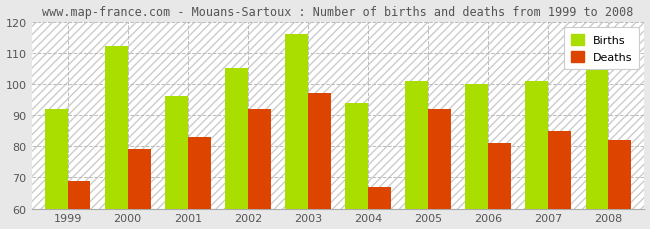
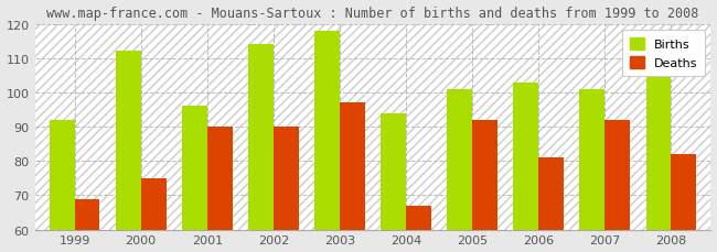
Deaths/2000: 79 -> 75
Deaths/2001: 83 -> 90
Births/2002: 105 -> 114
Deaths/2002: 92 -> 90
Births/2003: 116 -> 118
Births/2006: 100 -> 103
Deaths/2007: 85 -> 92
